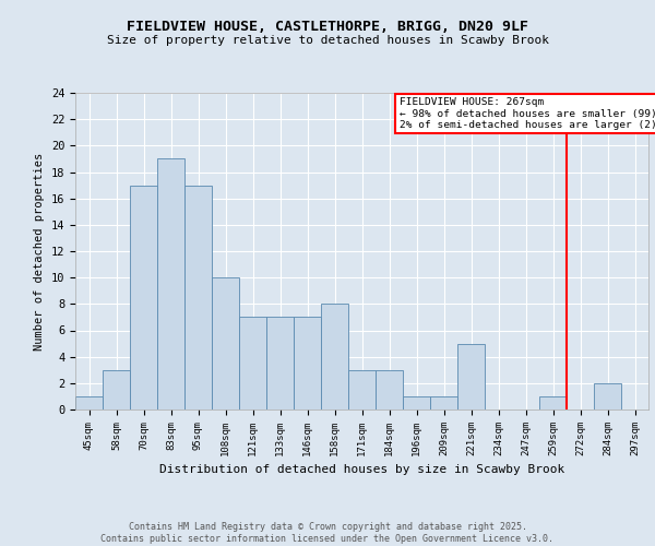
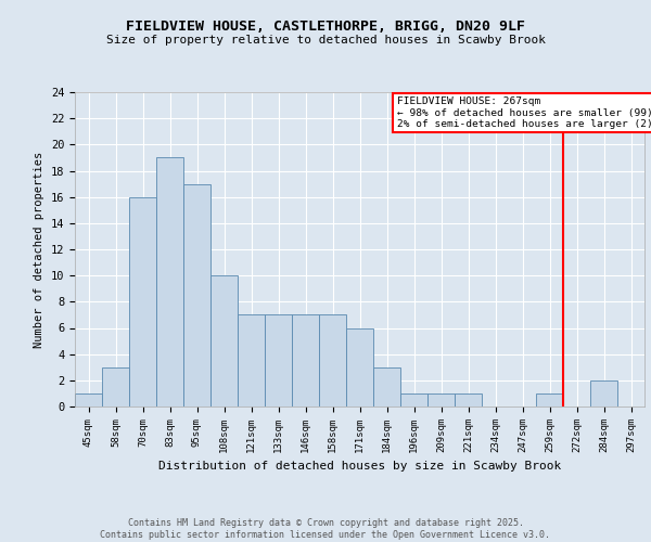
70sqm: 17 -> 16
158sqm: 8 -> 7
171sqm: 3 -> 6
221sqm: 5 -> 1
